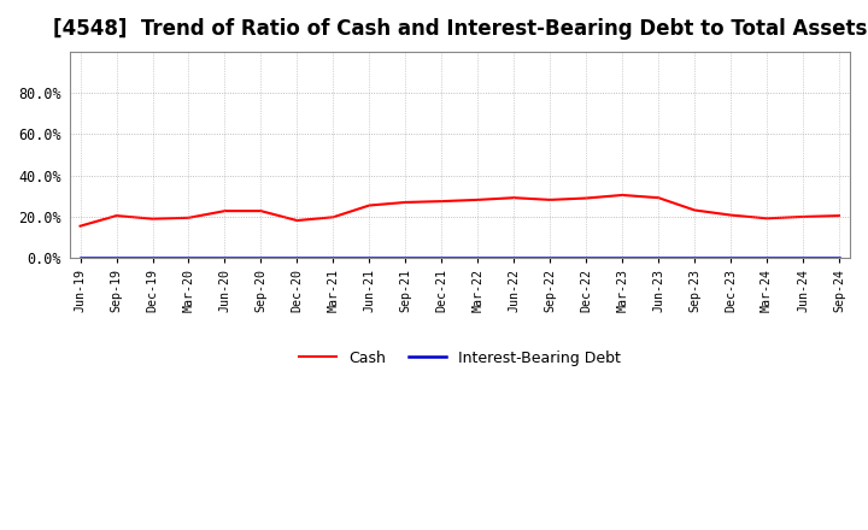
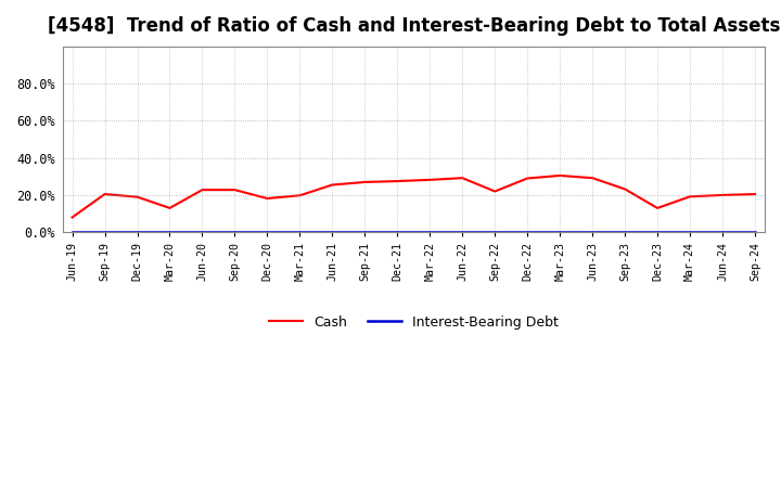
Cash/Jun-19: 15% -> 8%
Cash/Mar-20: 20% -> 13%
Cash/Sep-22: 28% -> 22%
Cash/Dec-23: 21% -> 13%
